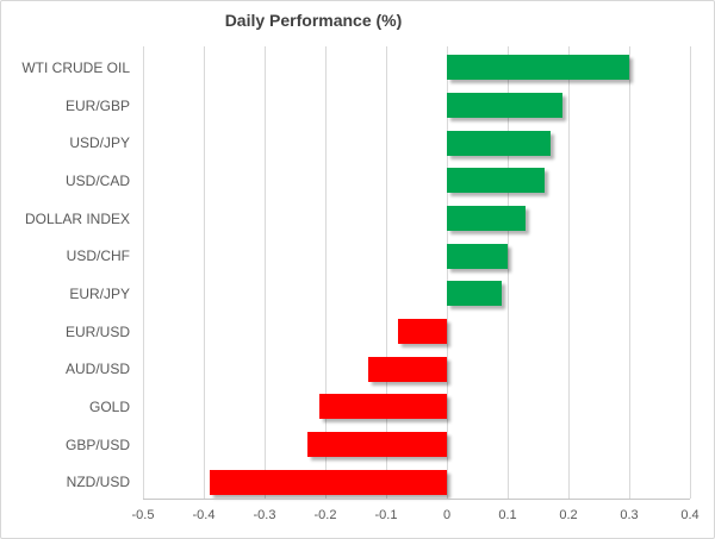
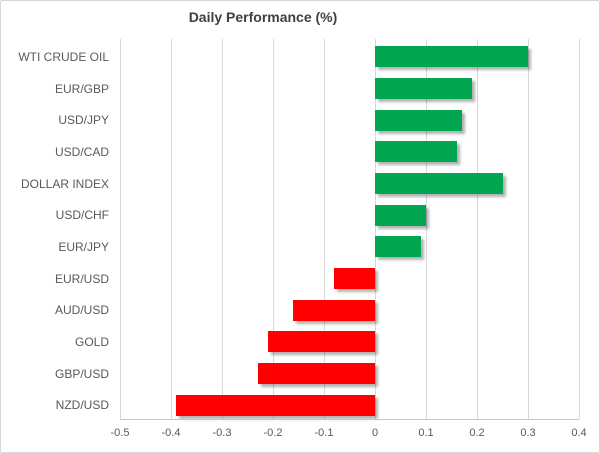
DOLLAR INDEX: 0.13 -> 0.25
AUD/USD: -0.13 -> -0.16
